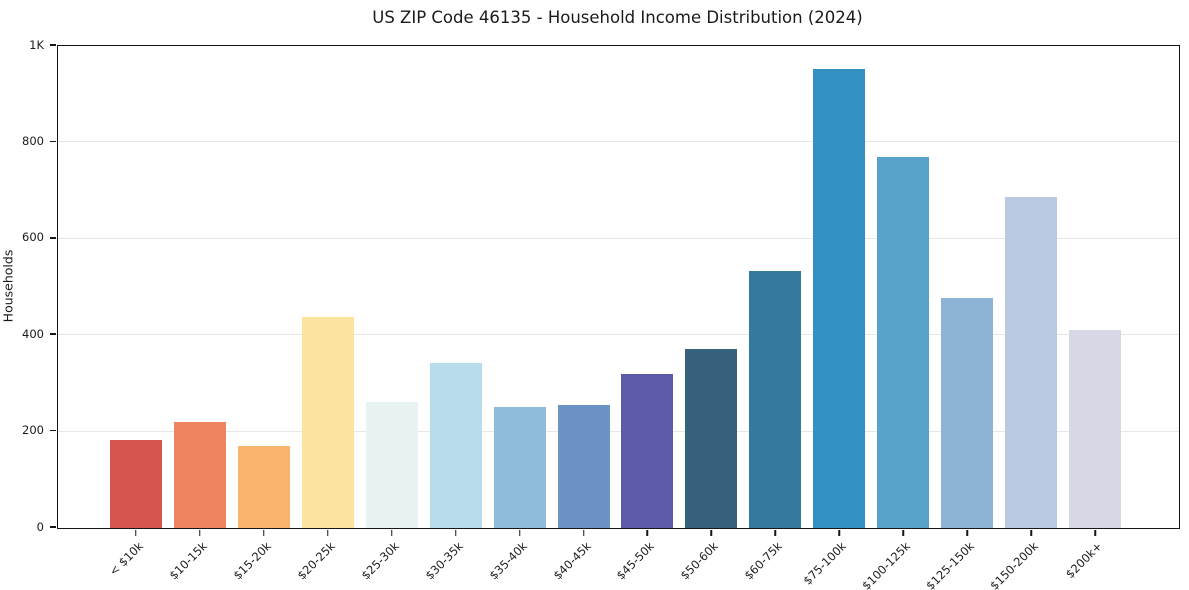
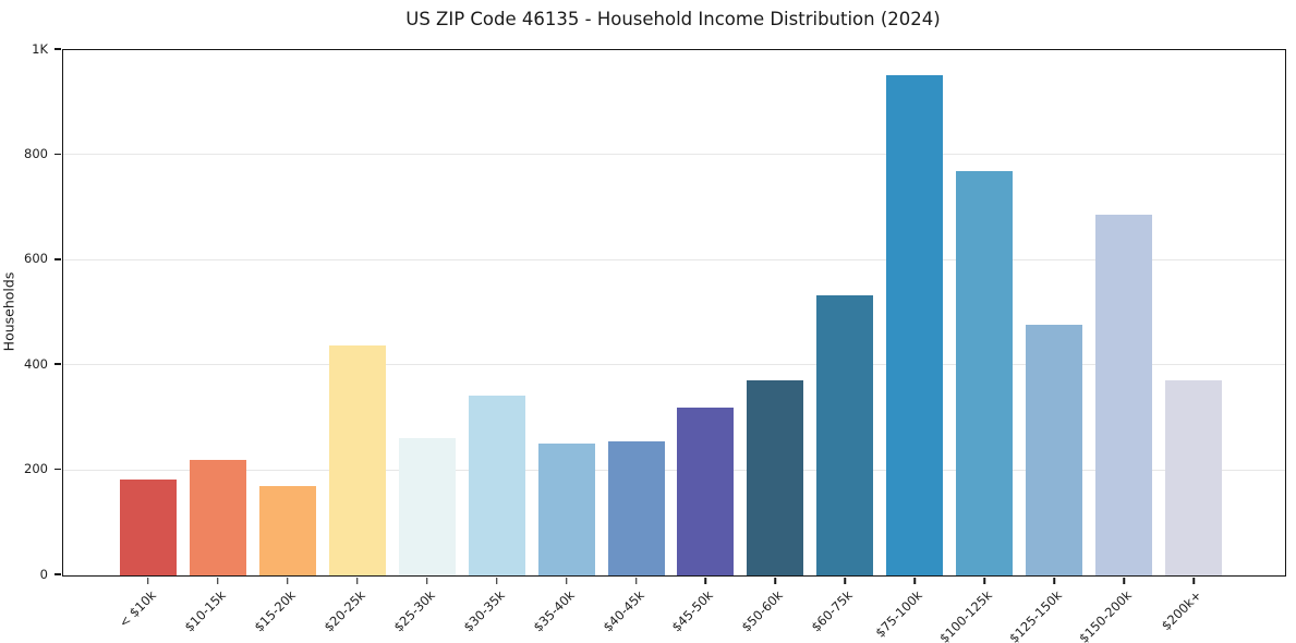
$200k+: 410 -> 370
